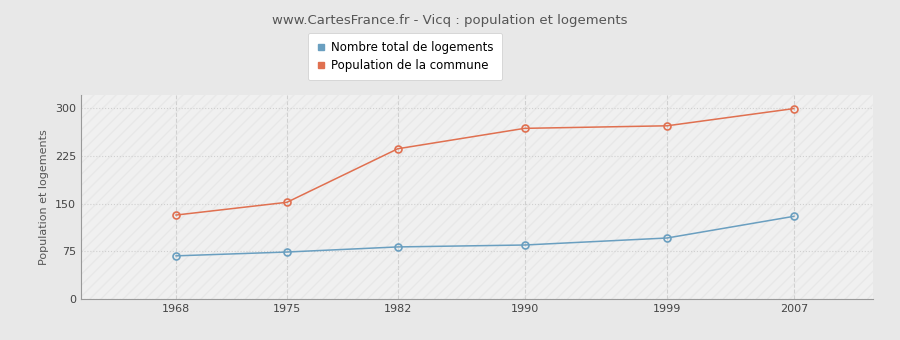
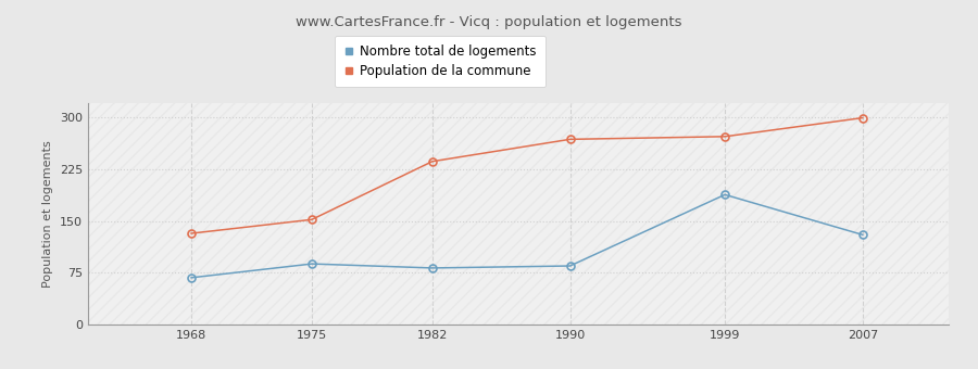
Nombre total de logements/1975: 74 -> 88
Nombre total de logements/1999: 96 -> 188
